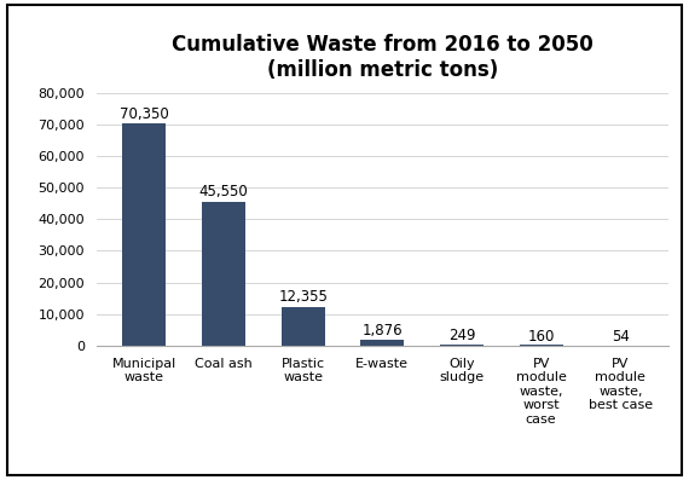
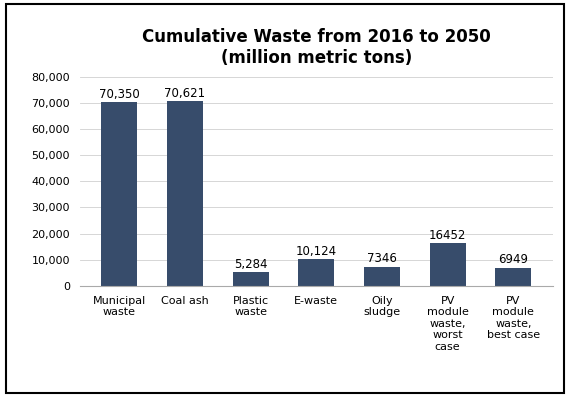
Coal ash: 45,550 -> 70,621
Plastic waste: 12,355 -> 5,284
E-waste: 1,876 -> 10,124
Oily sludge: 249 -> 7346
PV module waste, worst case: 160 -> 16452
PV module waste, best case: 54 -> 6949
